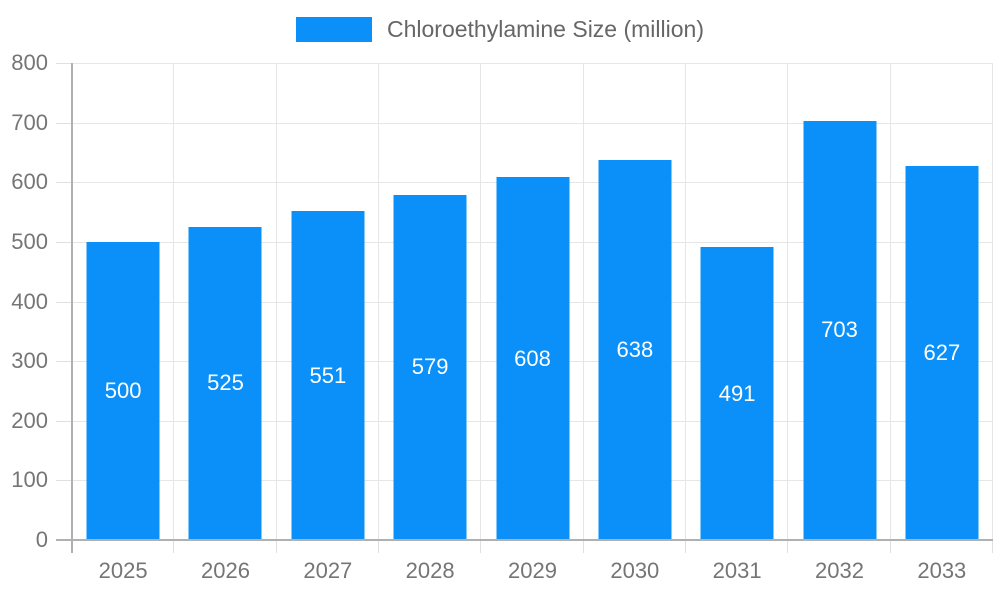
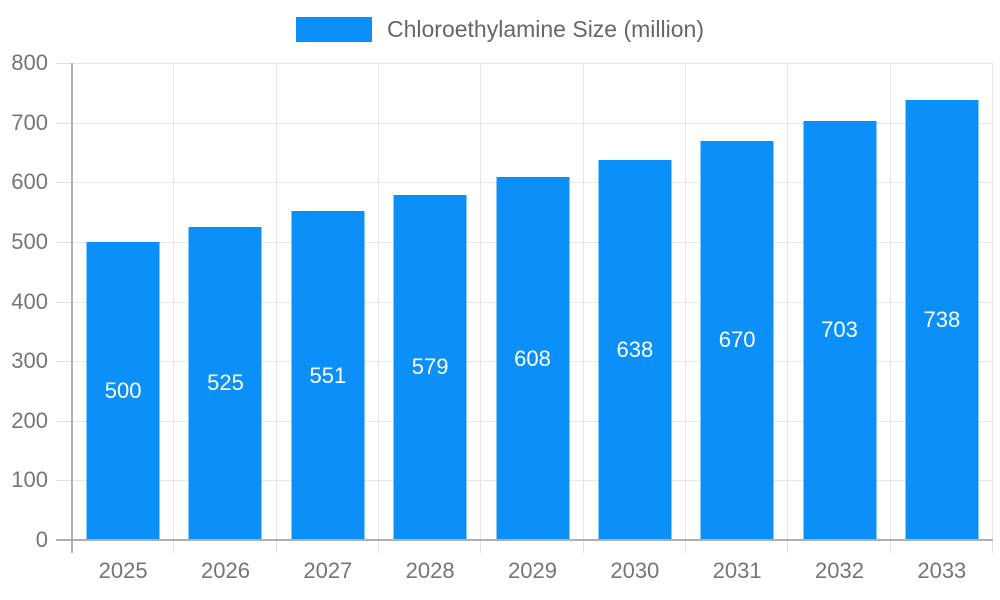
2031: 491 -> 670
2033: 627 -> 738
